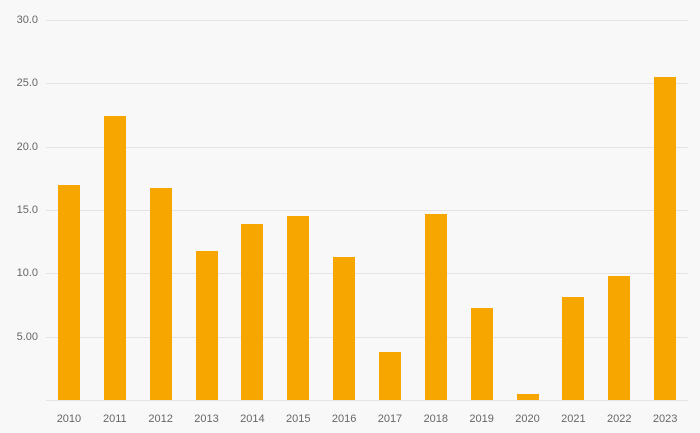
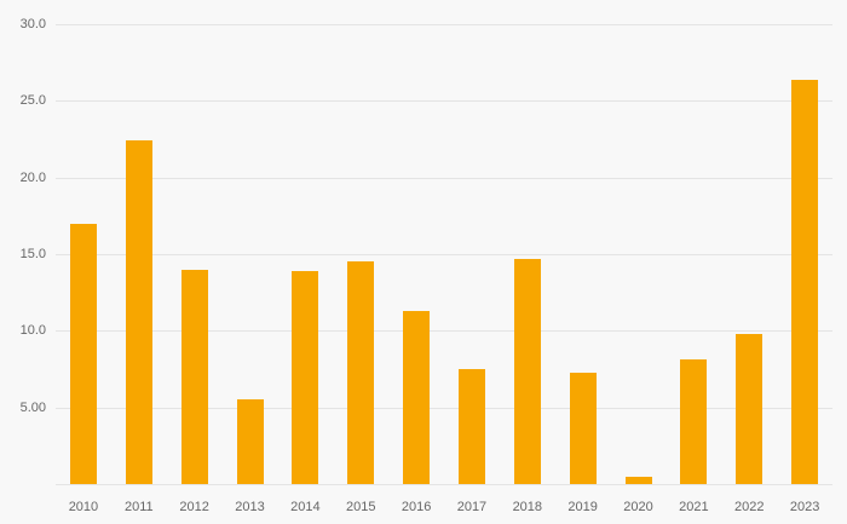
2012: 16.7 -> 14.0
2013: 11.8 -> 5.5
2017: 3.8 -> 7.5
2023: 25.5 -> 26.4
